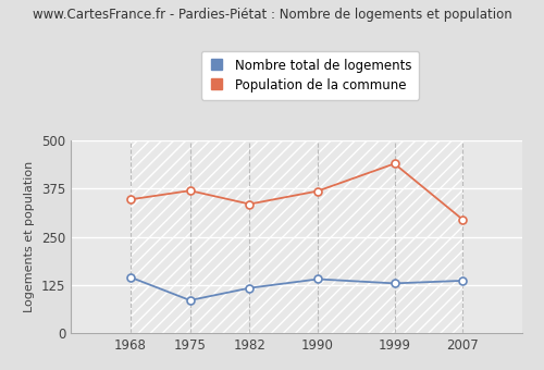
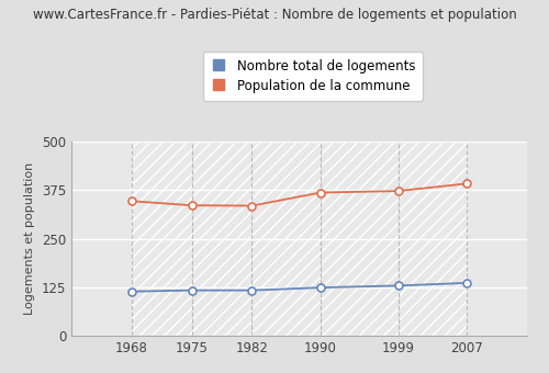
Nombre total de logements/1968: 145 -> 114
Nombre total de logements/1975: 85 -> 117
Population de la commune/1975: 370 -> 336
Nombre total de logements/1990: 140 -> 124
Population de la commune/1999: 440 -> 373
Population de la commune/2007: 295 -> 392
